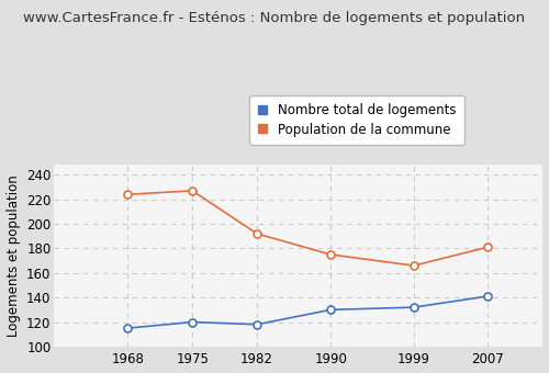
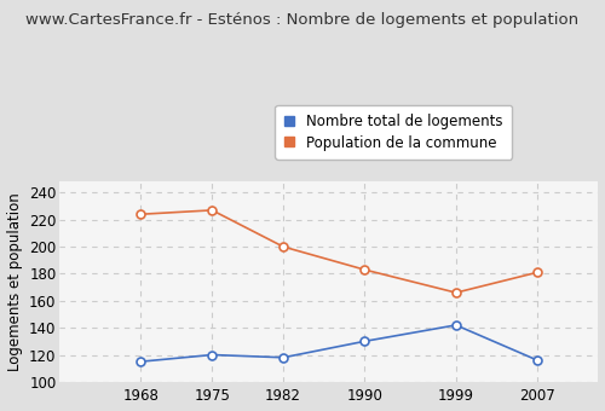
Population de la commune/1982: 192 -> 200
Population de la commune/1990: 175 -> 183
Nombre total de logements/1999: 132 -> 142
Nombre total de logements/2007: 141 -> 116
